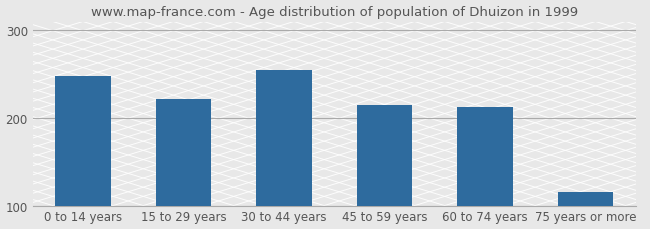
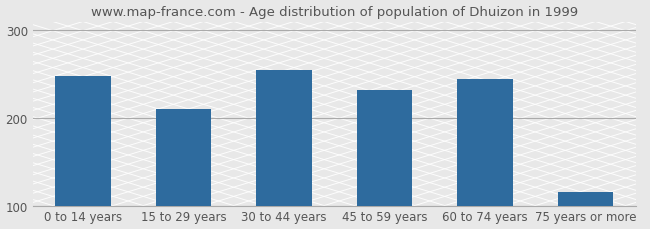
15 to 29 years: 222 -> 210
45 to 59 years: 215 -> 232
60 to 74 years: 213 -> 244
